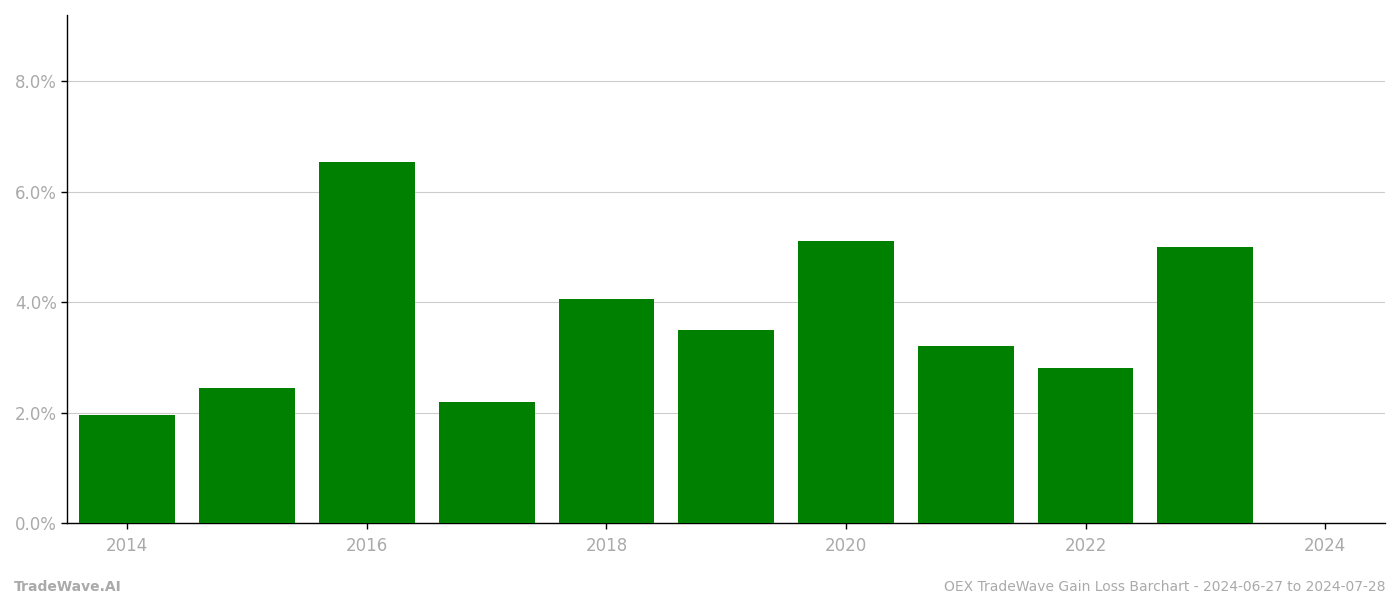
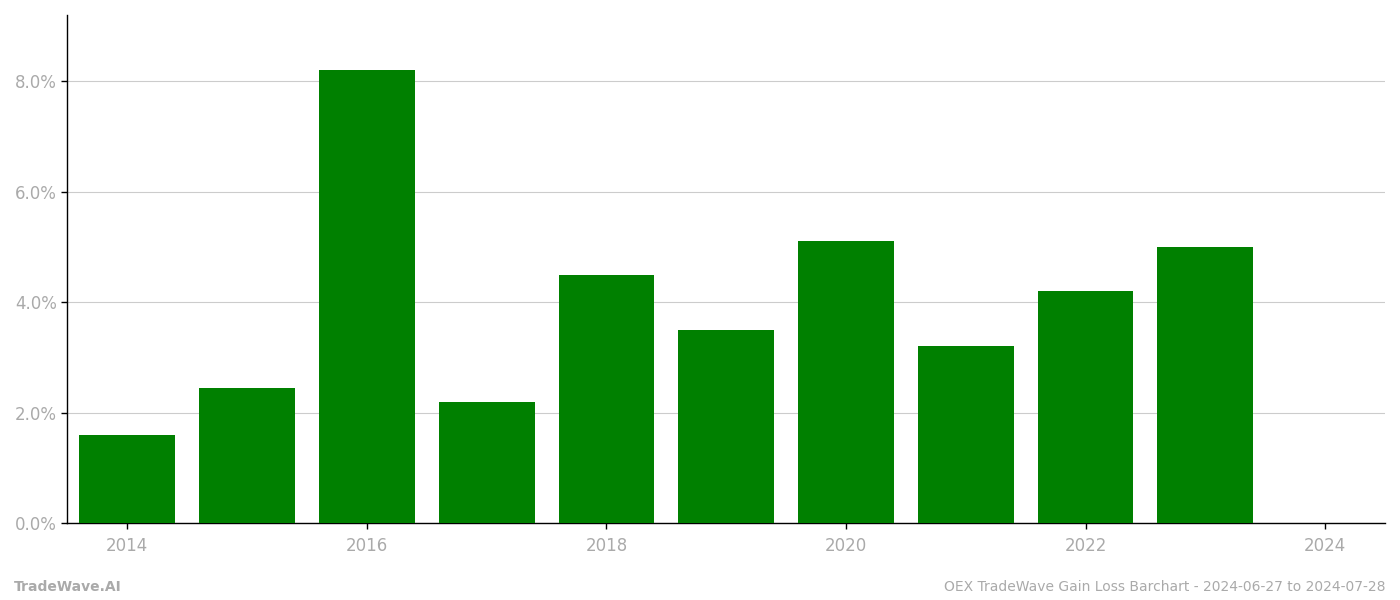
2014: 1.96% -> 1.60%
2016: 6.54% -> 8.20%
2018: 4.06% -> 4.50%
2022: 2.80% -> 4.20%
